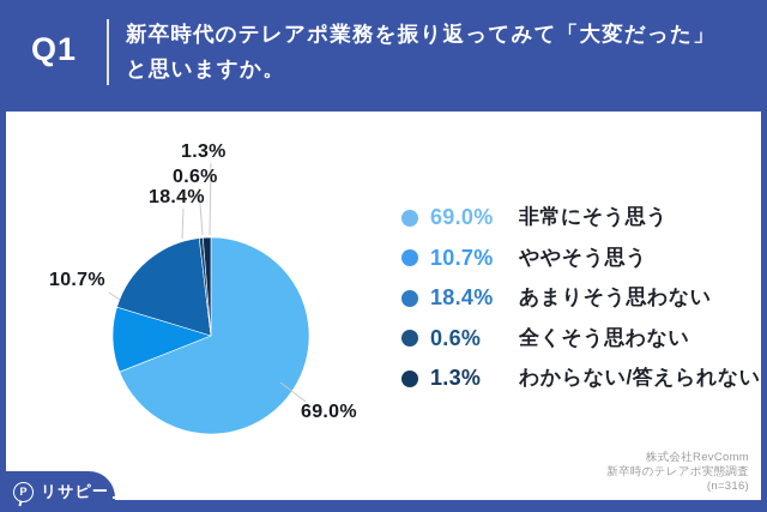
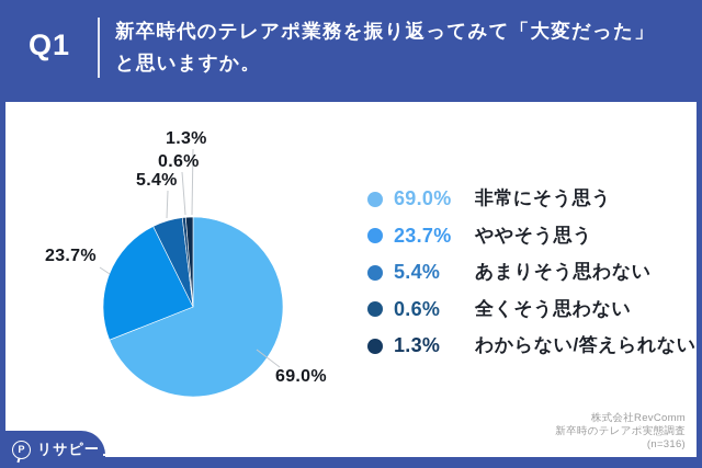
ややそう思う: 10.7% -> 23.7%
あまりそう思わない: 18.4% -> 5.4%
